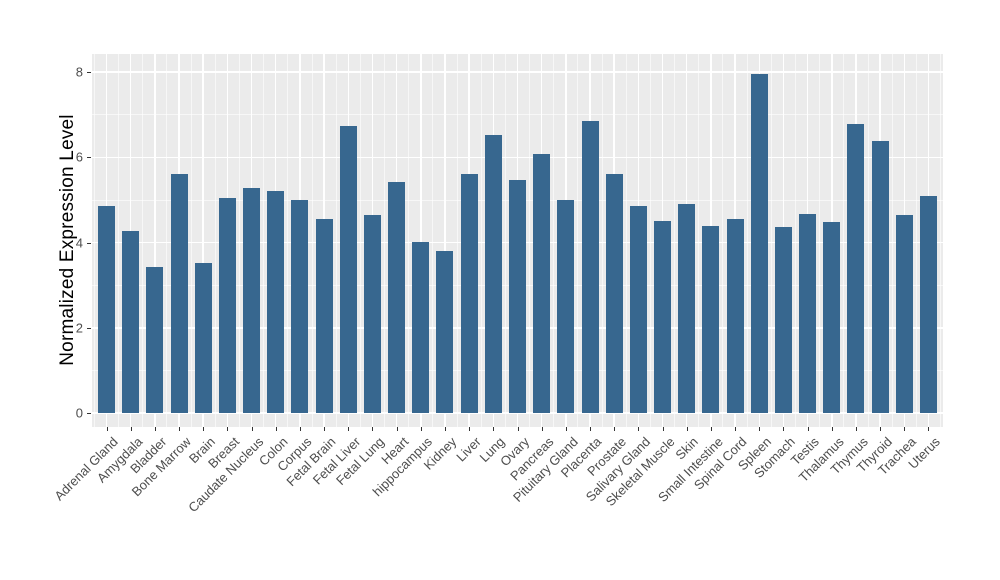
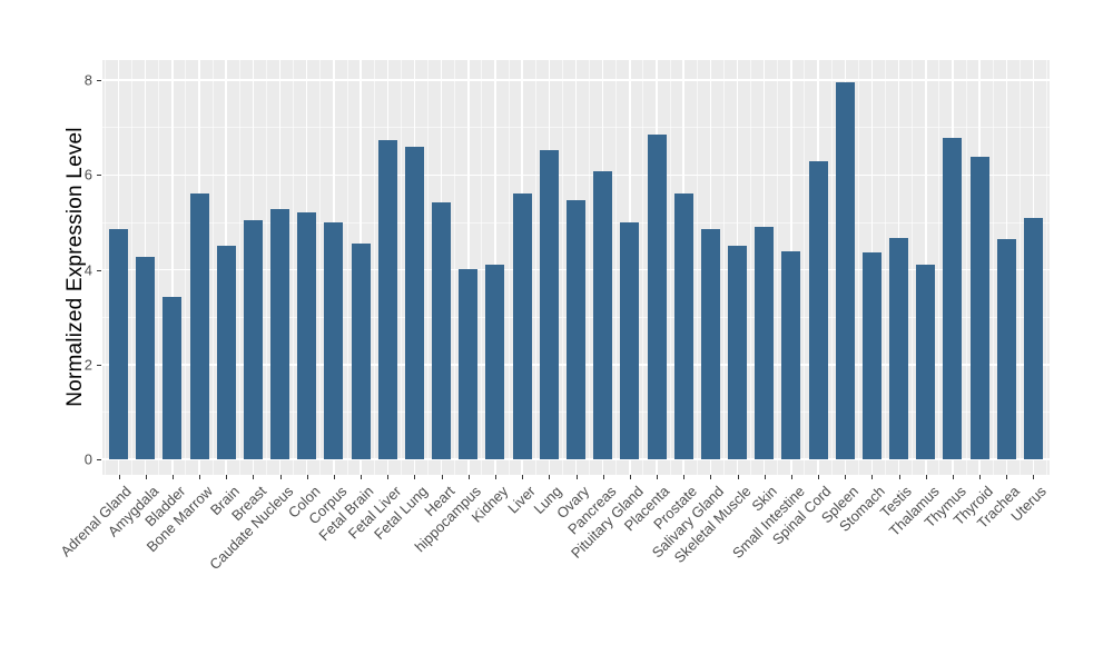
Brain: 3.5 -> 4.5
Fetal Lung: 4.6 -> 6.6
Kidney: 3.8 -> 4.1
Spinal Cord: 4.5 -> 6.3
Thalamus: 4.5 -> 4.1
